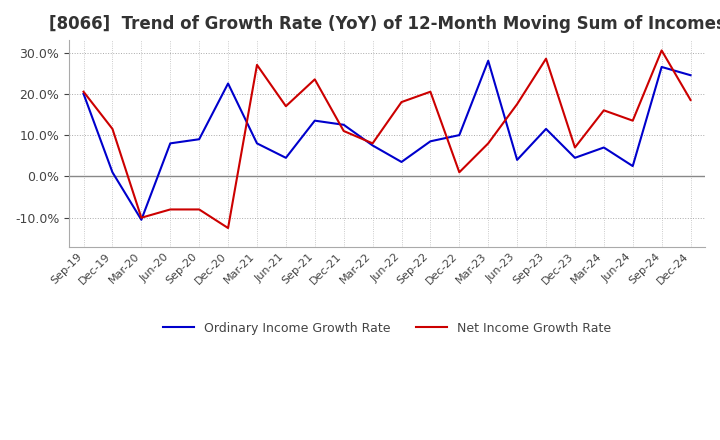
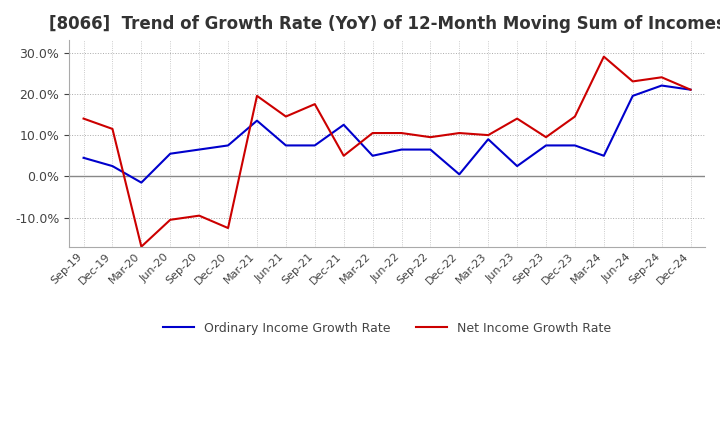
Ordinary Income Growth Rate/Sep-19: 20.0% -> 4.5%
Net Income Growth Rate/Sep-19: 20.5% -> 14.0%
Ordinary Income Growth Rate/Dec-19: 1.0% -> 2.5%
Ordinary Income Growth Rate/Mar-20: -10.5% -> -1.5%
Net Income Growth Rate/Mar-20: -10.0% -> -17.0%
Ordinary Income Growth Rate/Jun-20: 8.0% -> 5.5%
Net Income Growth Rate/Jun-20: -8.0% -> -10.5%
Ordinary Income Growth Rate/Sep-20: 9.0% -> 6.5%
Net Income Growth Rate/Sep-20: -8.0% -> -9.5%
Ordinary Income Growth Rate/Dec-20: 22.5% -> 7.5%
Ordinary Income Growth Rate/Mar-21: 8.0% -> 13.5%
Net Income Growth Rate/Mar-21: 27.0% -> 19.5%
Ordinary Income Growth Rate/Jun-21: 4.5% -> 7.5%
Net Income Growth Rate/Jun-21: 17.0% -> 14.5%
Ordinary Income Growth Rate/Sep-21: 13.5% -> 7.5%
Net Income Growth Rate/Sep-21: 23.5% -> 17.5%
Net Income Growth Rate/Dec-21: 11.0% -> 5.0%
Ordinary Income Growth Rate/Mar-22: 7.5% -> 5.0%
Net Income Growth Rate/Mar-22: 8.0% -> 10.5%
Ordinary Income Growth Rate/Jun-22: 3.5% -> 6.5%
Net Income Growth Rate/Jun-22: 18.0% -> 10.5%
Ordinary Income Growth Rate/Sep-22: 8.5% -> 6.5%
Net Income Growth Rate/Sep-22: 20.5% -> 9.5%
Ordinary Income Growth Rate/Dec-22: 10.0% -> 0.5%
Net Income Growth Rate/Dec-22: 1.0% -> 10.5%
Ordinary Income Growth Rate/Mar-23: 28.0% -> 9.0%
Net Income Growth Rate/Mar-23: 8.0% -> 10.0%
Ordinary Income Growth Rate/Jun-23: 4.0% -> 2.5%
Net Income Growth Rate/Jun-23: 17.5% -> 14.0%
Ordinary Income Growth Rate/Sep-23: 11.5% -> 7.5%
Net Income Growth Rate/Sep-23: 28.5% -> 9.5%
Ordinary Income Growth Rate/Dec-23: 4.5% -> 7.5%
Net Income Growth Rate/Dec-23: 7.0% -> 14.5%
Ordinary Income Growth Rate/Mar-24: 7.0% -> 5.0%
Net Income Growth Rate/Mar-24: 16.0% -> 29.0%
Ordinary Income Growth Rate/Jun-24: 2.5% -> 19.5%
Net Income Growth Rate/Jun-24: 13.5% -> 23.0%
Ordinary Income Growth Rate/Sep-24: 26.5% -> 22.0%
Net Income Growth Rate/Sep-24: 30.5% -> 24.0%
Ordinary Income Growth Rate/Dec-24: 24.5% -> 21.0%
Net Income Growth Rate/Dec-24: 18.5% -> 21.0%
